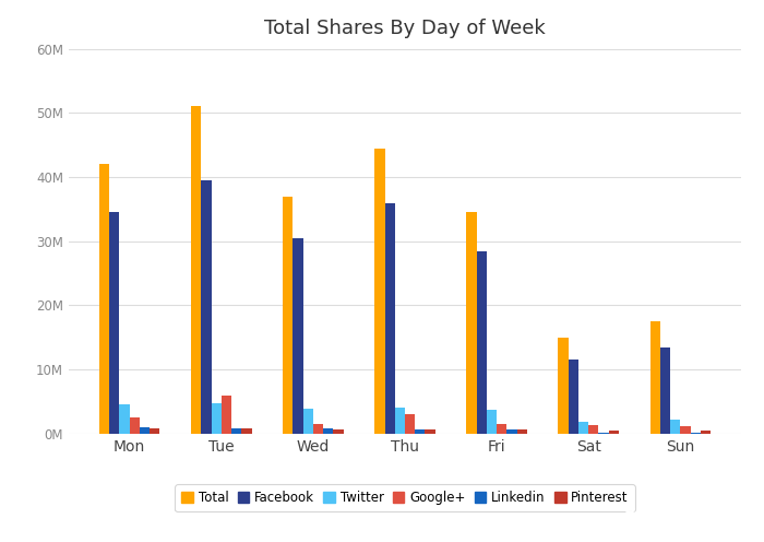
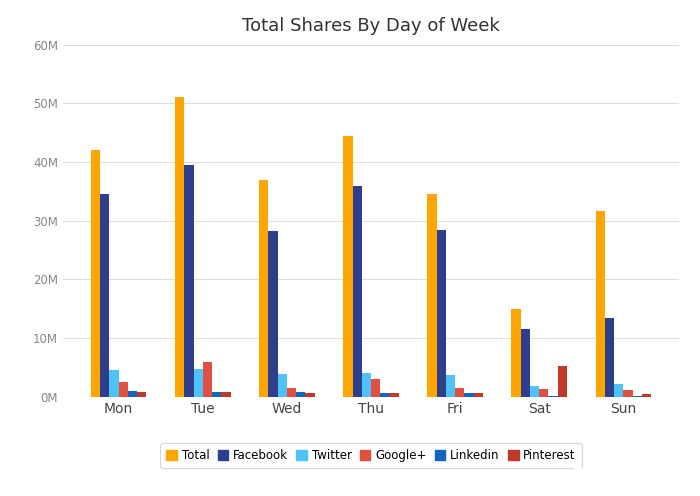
Facebook/Wed: 30.5M -> 28.2M
Pinterest/Sat: 0.4M -> 5.2M
Total/Sun: 17.5M -> 31.6M
